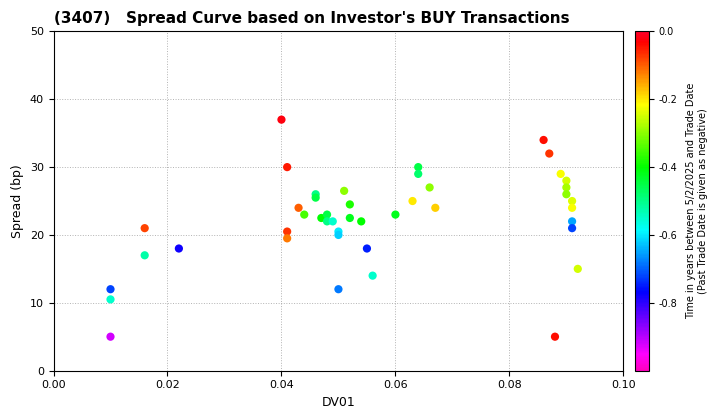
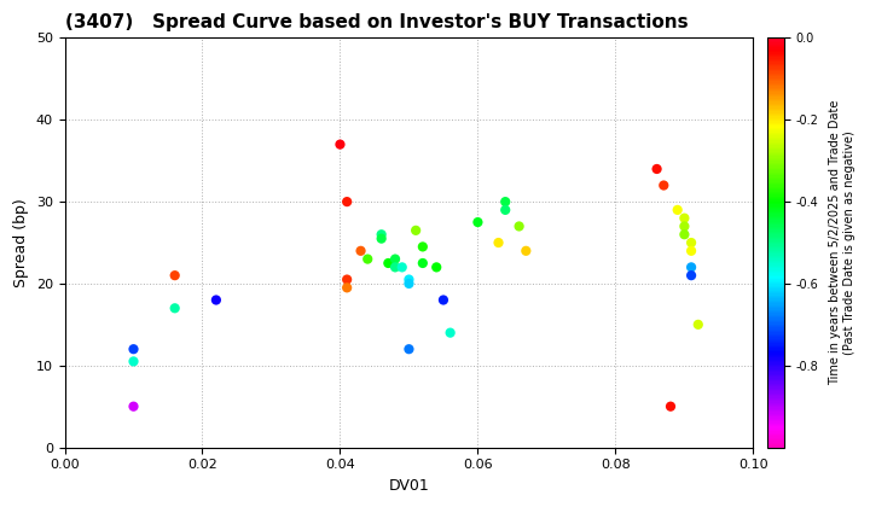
0.06: 23.0 -> 27.5
